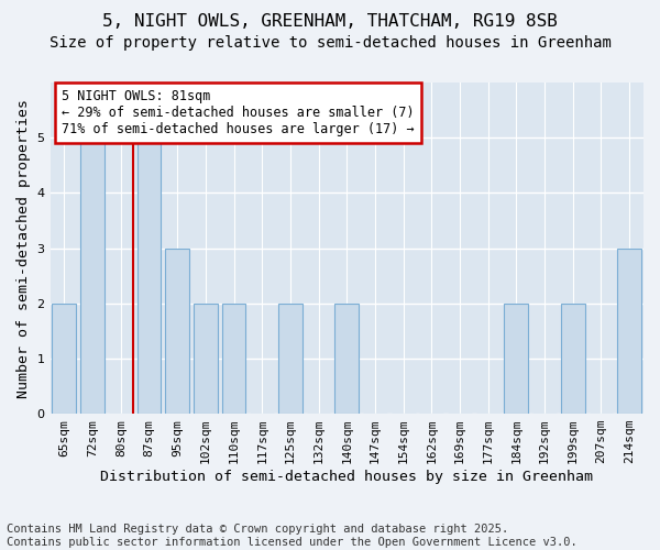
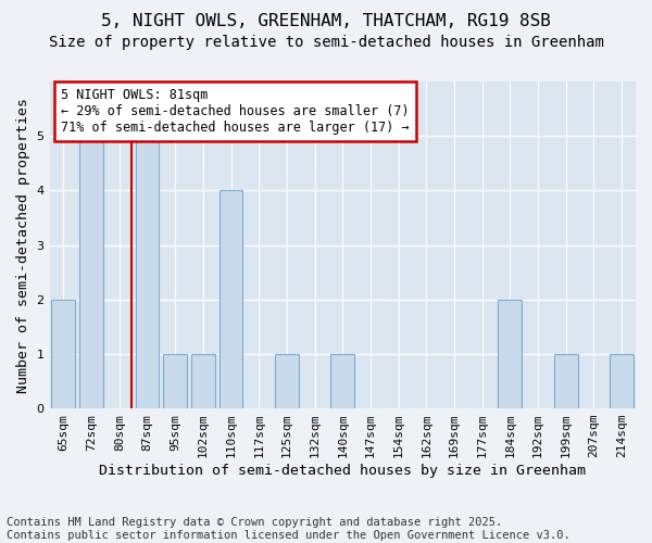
95sqm: 3 -> 1
102sqm: 2 -> 1
110sqm: 2 -> 4
125sqm: 2 -> 1
140sqm: 2 -> 1
199sqm: 2 -> 1
214sqm: 3 -> 1
